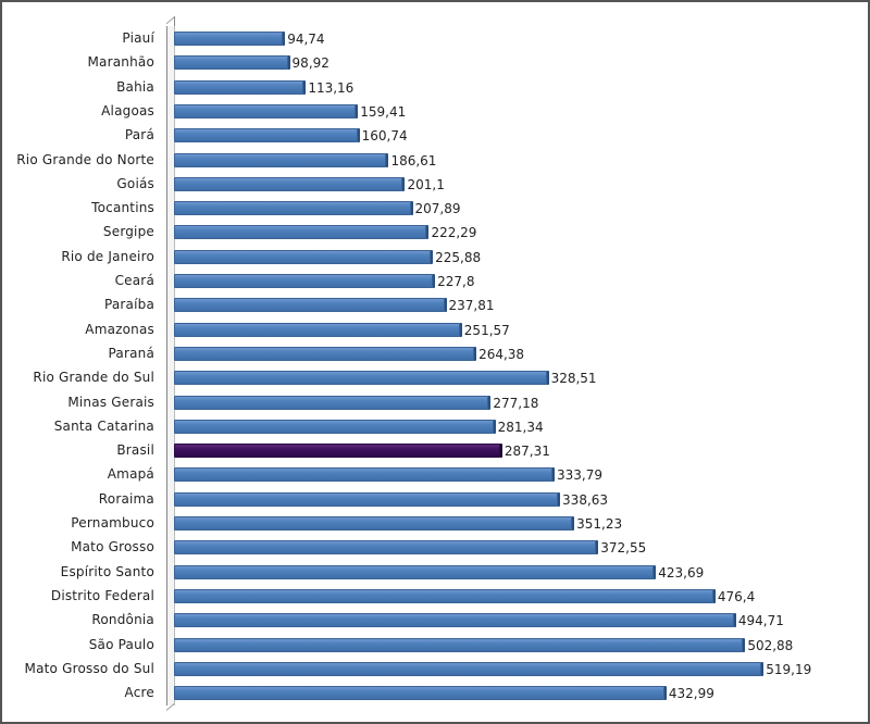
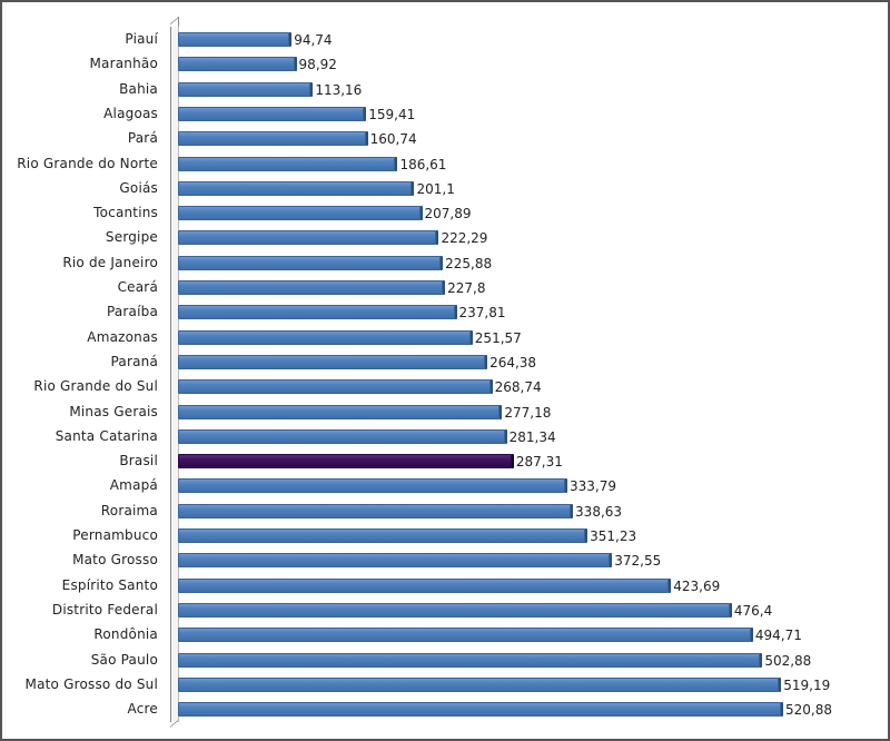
Rio Grande do Sul: 328,51 -> 268,74
Acre: 432,99 -> 520,88
